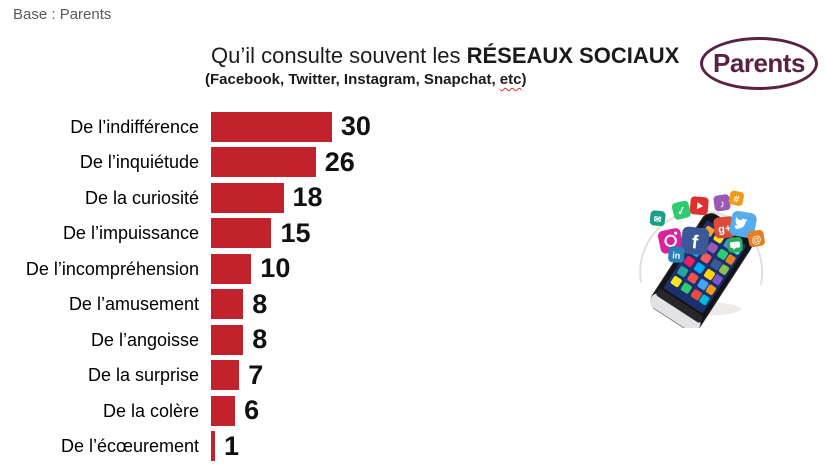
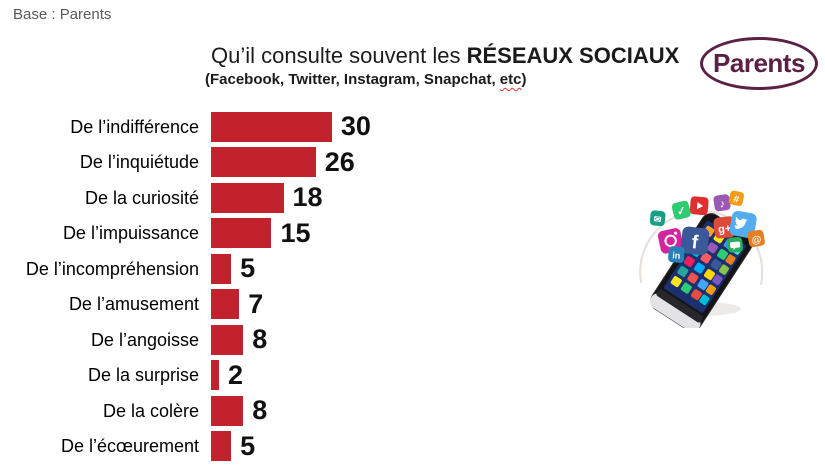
De l’incompréhension: 10 -> 5
De l’amusement: 8 -> 7
De la surprise: 7 -> 2
De la colère: 6 -> 8
De l’écœurement: 1 -> 5
